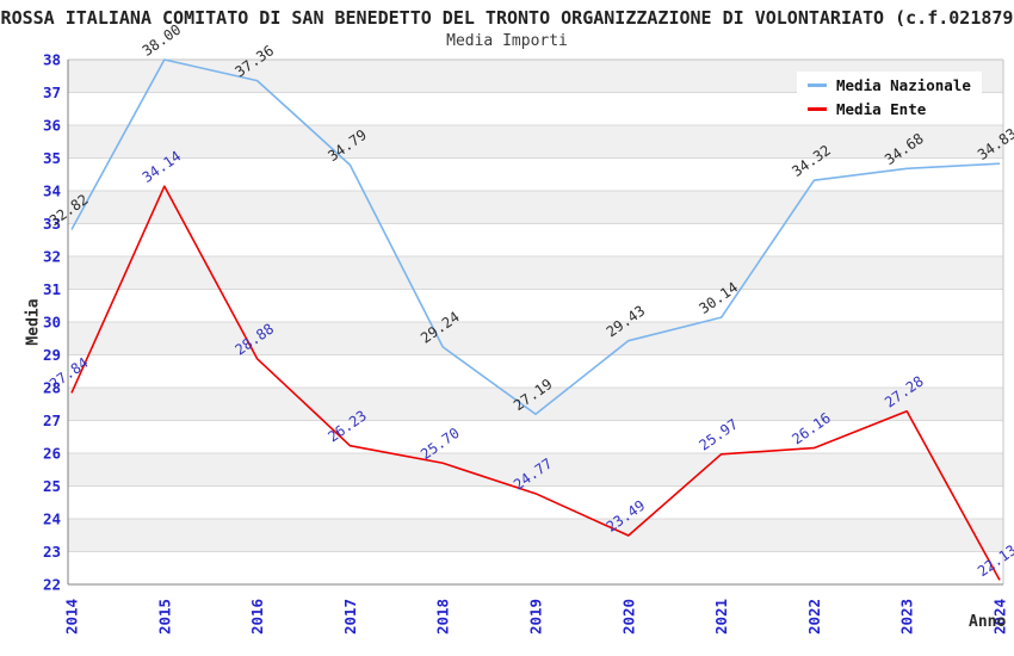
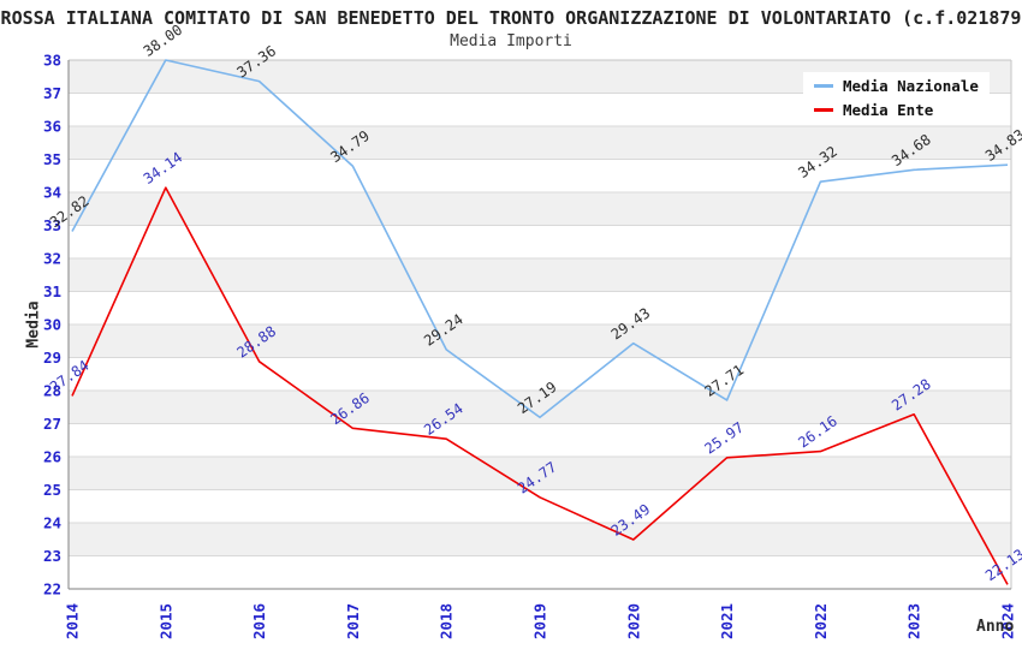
Media Ente/2017: 26.23 -> 26.86
Media Ente/2018: 25.70 -> 26.54
Media Nazionale/2021: 30.14 -> 27.71
